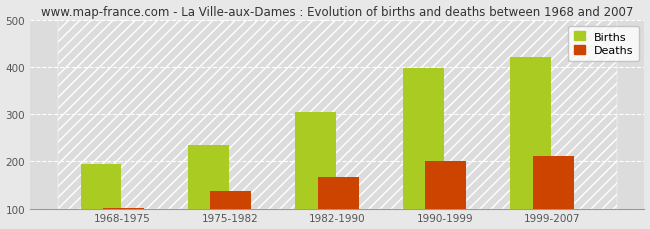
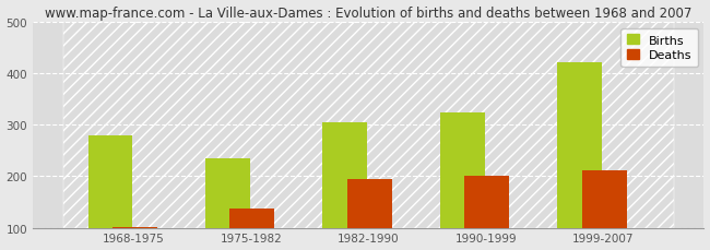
Births/1968-1975: 195 -> 280
Deaths/1982-1990: 168 -> 195
Births/1990-1999: 398 -> 325
